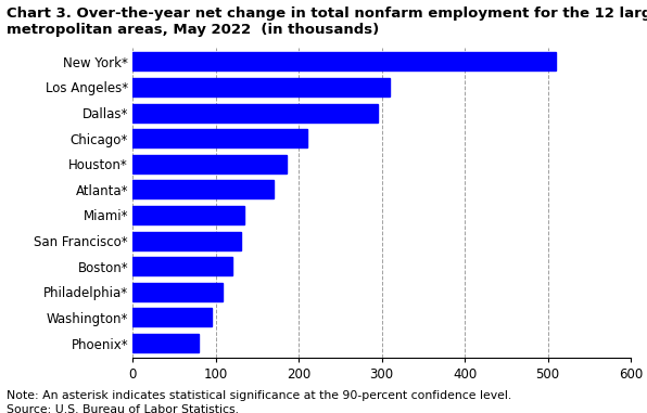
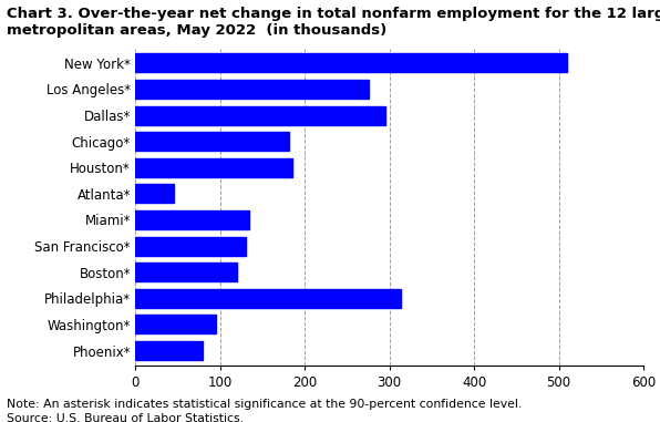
Los Angeles*: 310 -> 276
Chicago*: 210 -> 182
Atlanta*: 170 -> 46
Philadelphia*: 108 -> 314
